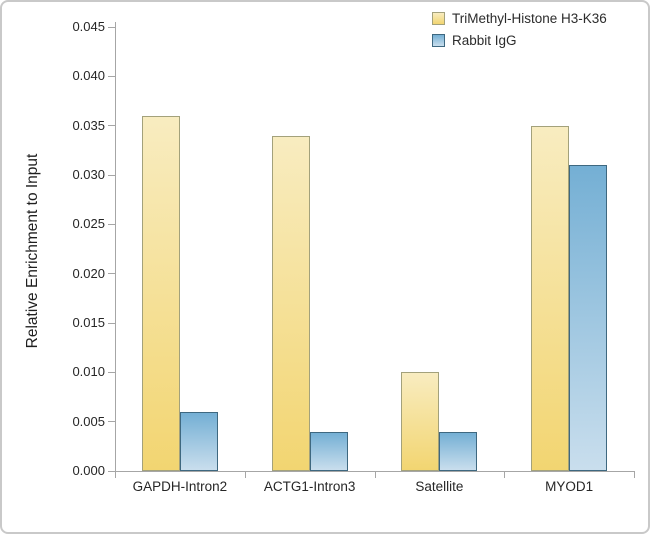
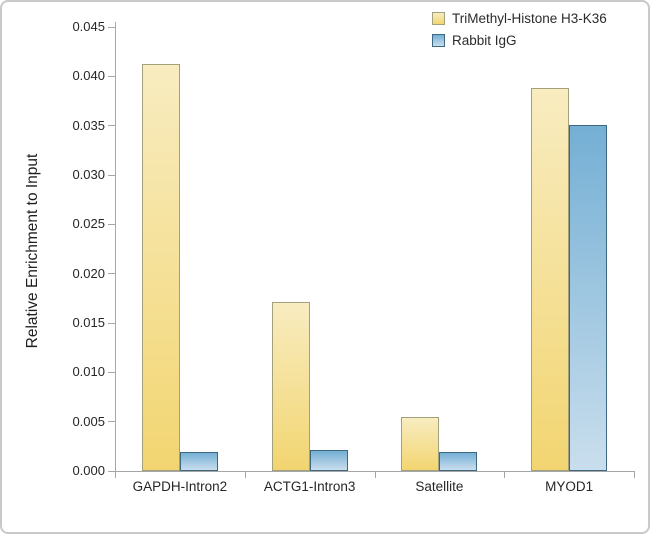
TriMethyl-Histone H3-K36/GAPDH-Intron2: 0.036 -> 0.041
Rabbit IgG/GAPDH-Intron2: 0.006 -> 0.002
TriMethyl-Histone H3-K36/ACTG1-Intron3: 0.034 -> 0.017
Rabbit IgG/ACTG1-Intron3: 0.004 -> 0.002
TriMethyl-Histone H3-K36/Satellite: 0.010 -> 0.005
Rabbit IgG/Satellite: 0.004 -> 0.002
TriMethyl-Histone H3-K36/MYOD1: 0.035 -> 0.039
Rabbit IgG/MYOD1: 0.031 -> 0.035
